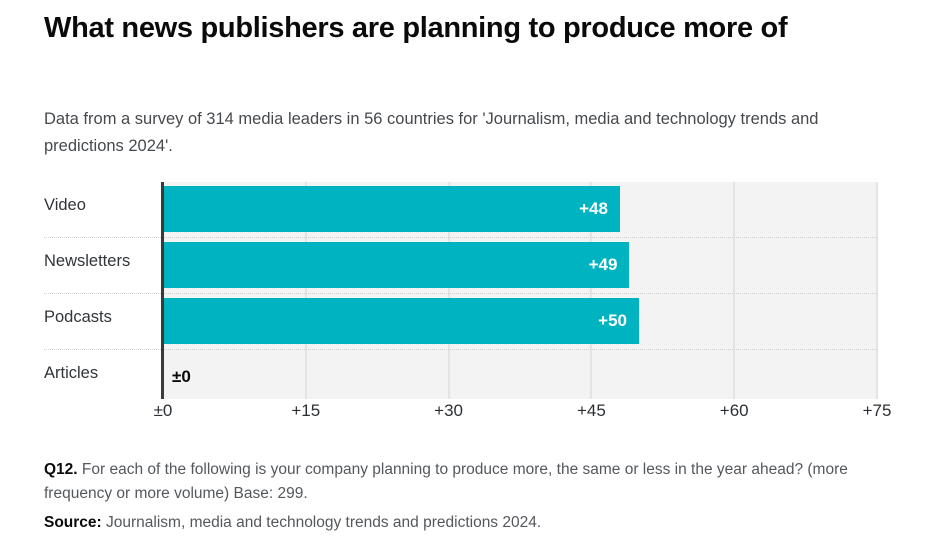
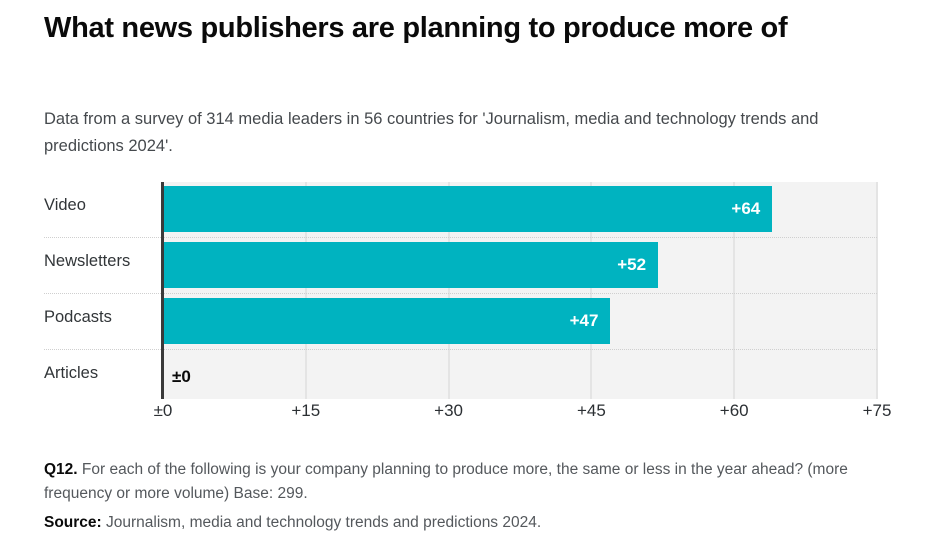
Video: +48 -> +64
Newsletters: +49 -> +52
Podcasts: +50 -> +47
